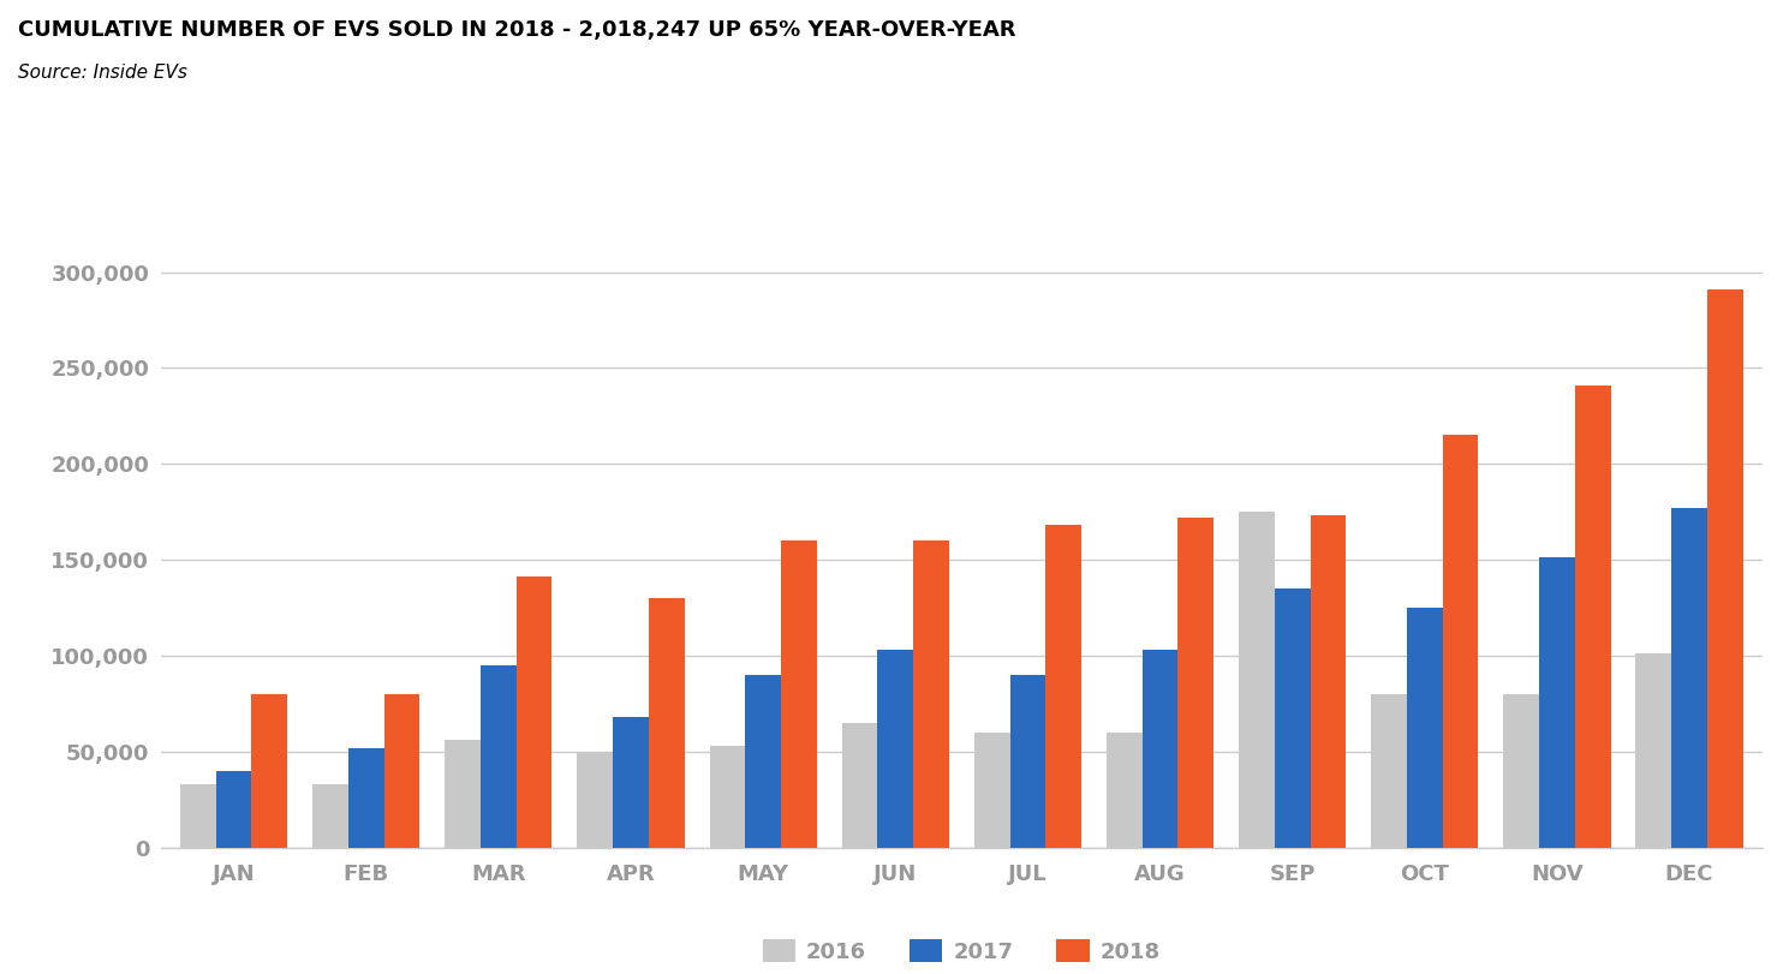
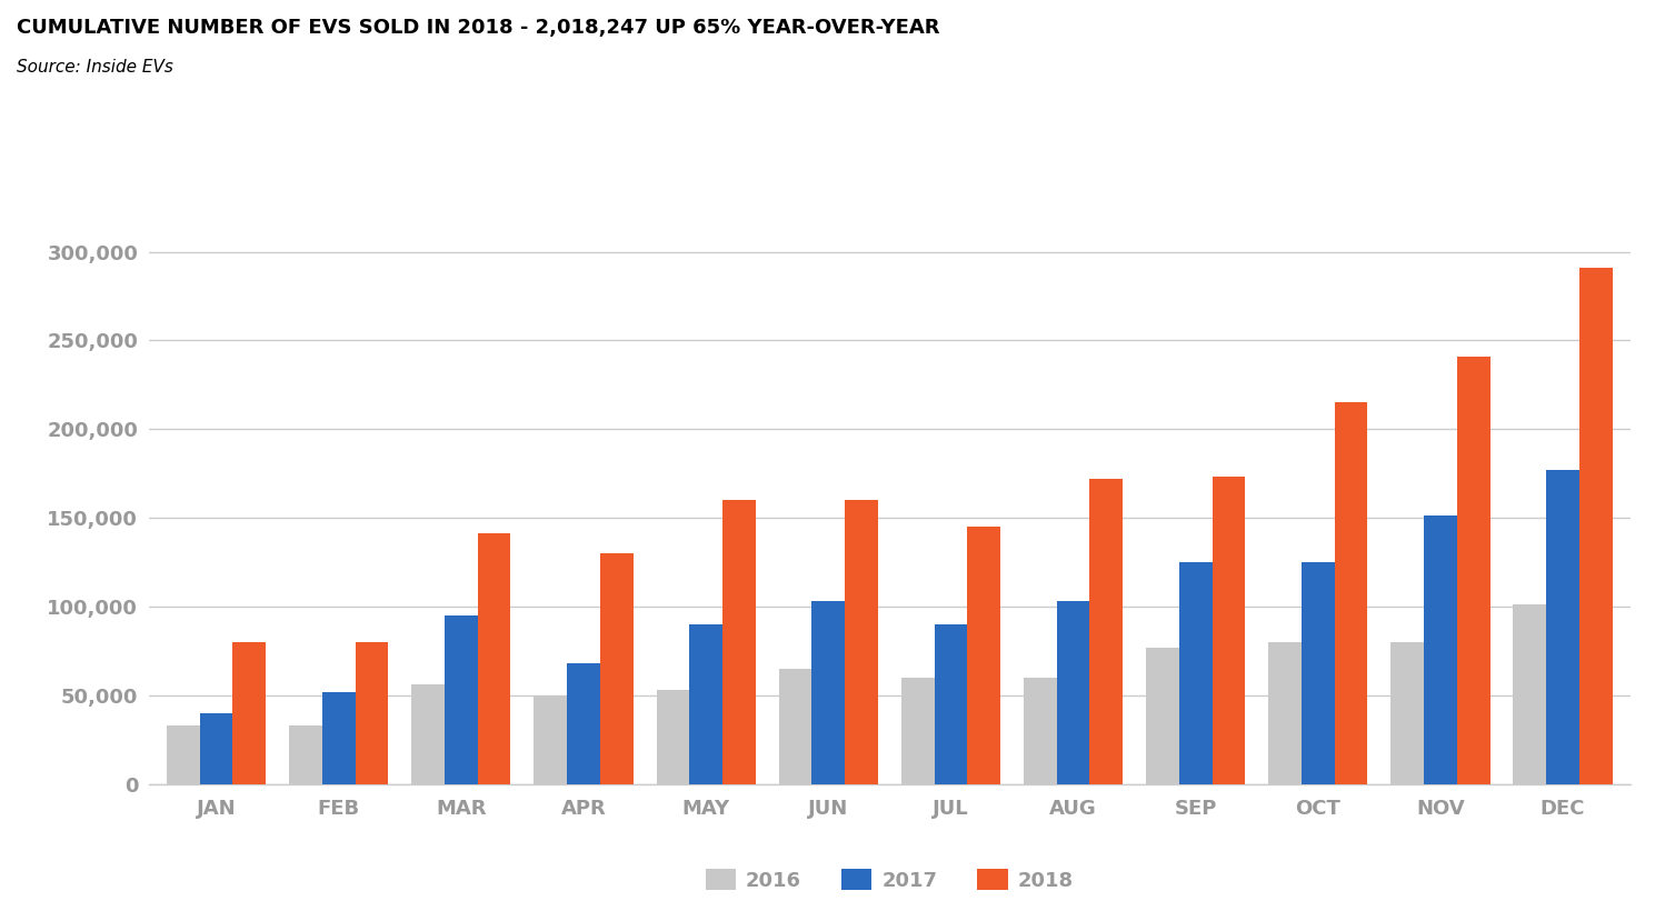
2018/JUL: 168,000 -> 145,000
2016/SEP: 175,000 -> 77,000
2017/SEP: 135,000 -> 125,000
